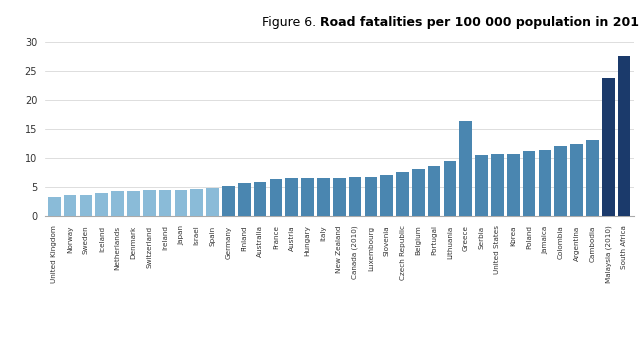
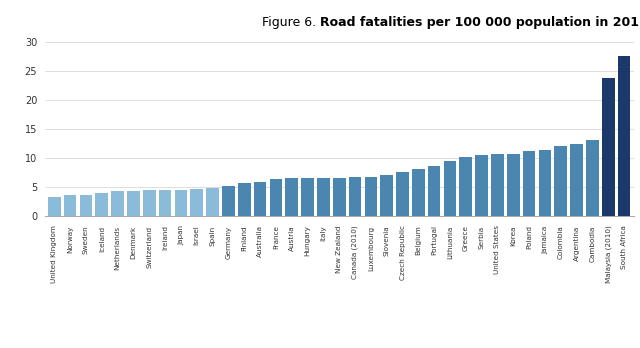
Greece: 16.4 -> 10.2
